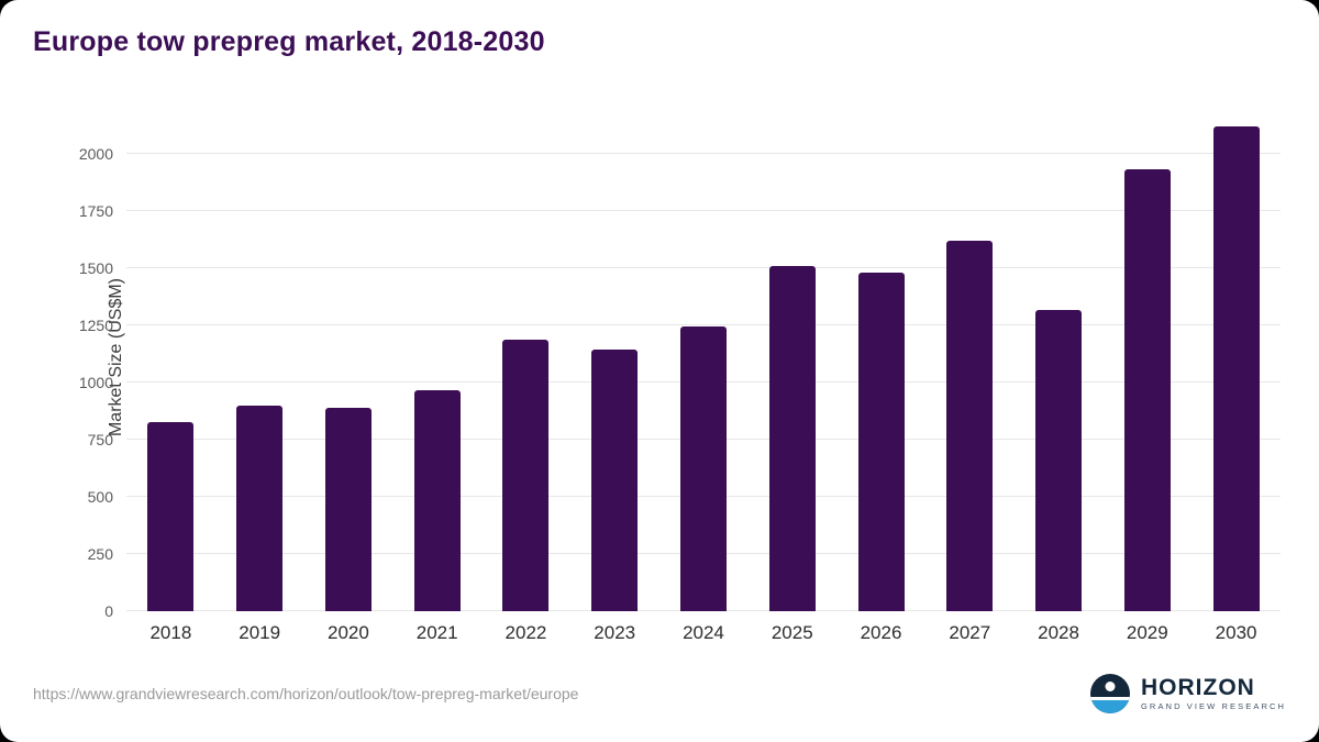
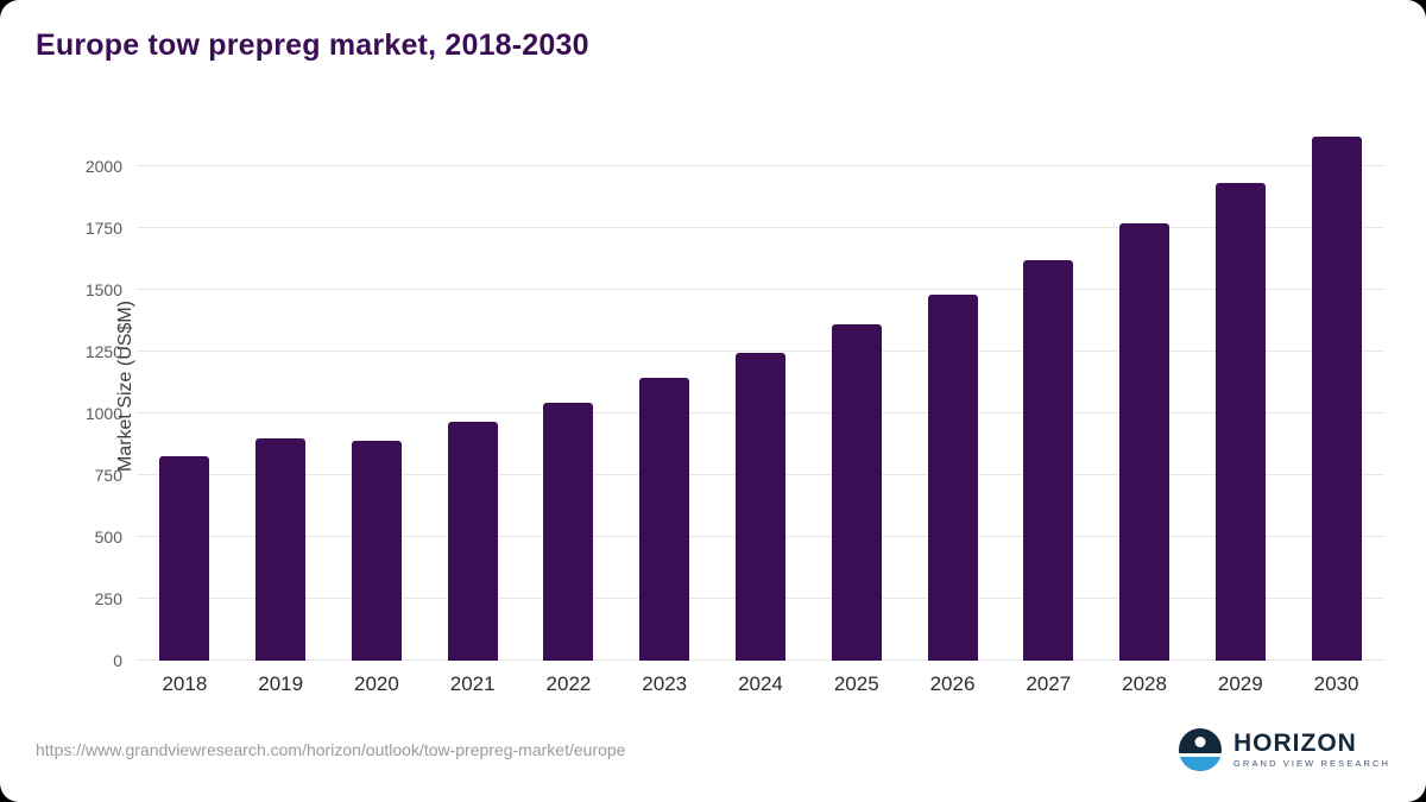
2022: 1190 -> 1040
2025: 1510 -> 1360
2028: 1320 -> 1770
